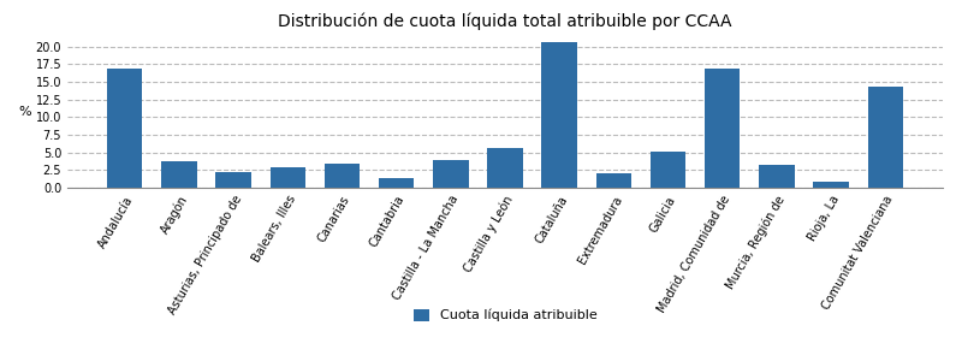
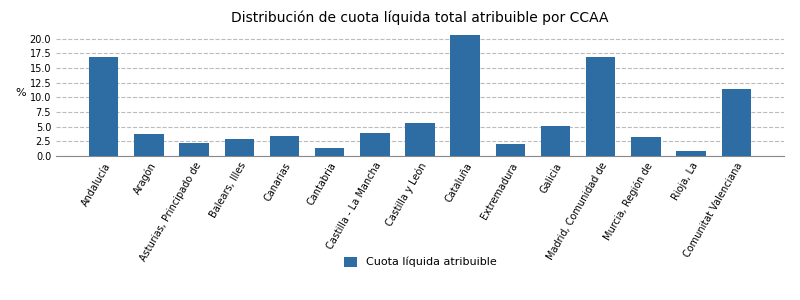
Comunitat Valenciana: 14.4 -> 11.5
